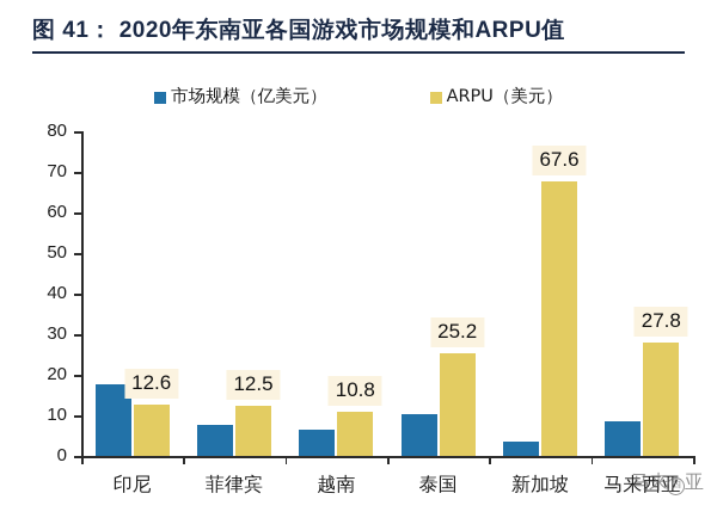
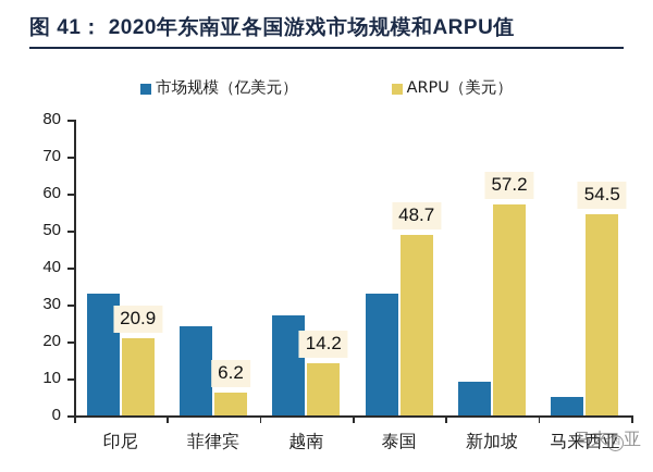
市场规模（亿美元）/印尼: 18 -> 33
ARPU（美元）/印尼: 12.6 -> 20.9
市场规模（亿美元）/菲律宾: 8 -> 24
ARPU（美元）/菲律宾: 12.5 -> 6.2
市场规模（亿美元）/越南: 7 -> 27
ARPU（美元）/越南: 10.8 -> 14.2
市场规模（亿美元）/泰国: 10 -> 33
ARPU（美元）/泰国: 25.2 -> 48.7
市场规模（亿美元）/新加坡: 4 -> 9
ARPU（美元）/新加坡: 67.6 -> 57.2
市场规模（亿美元）/马来西亚: 9 -> 5
ARPU（美元）/马来西亚: 27.8 -> 54.5
